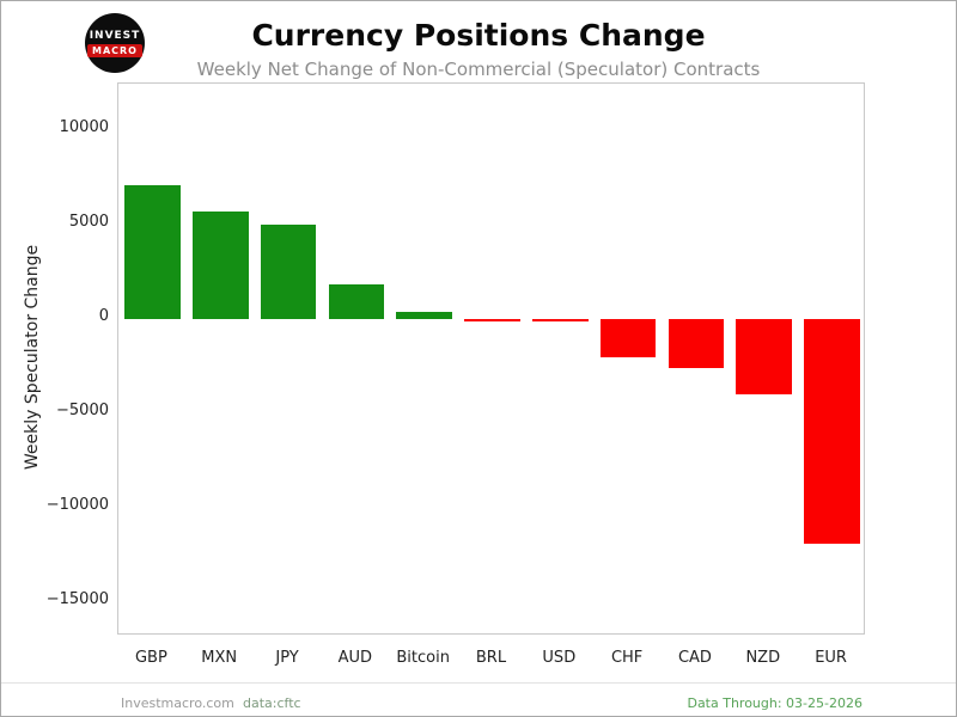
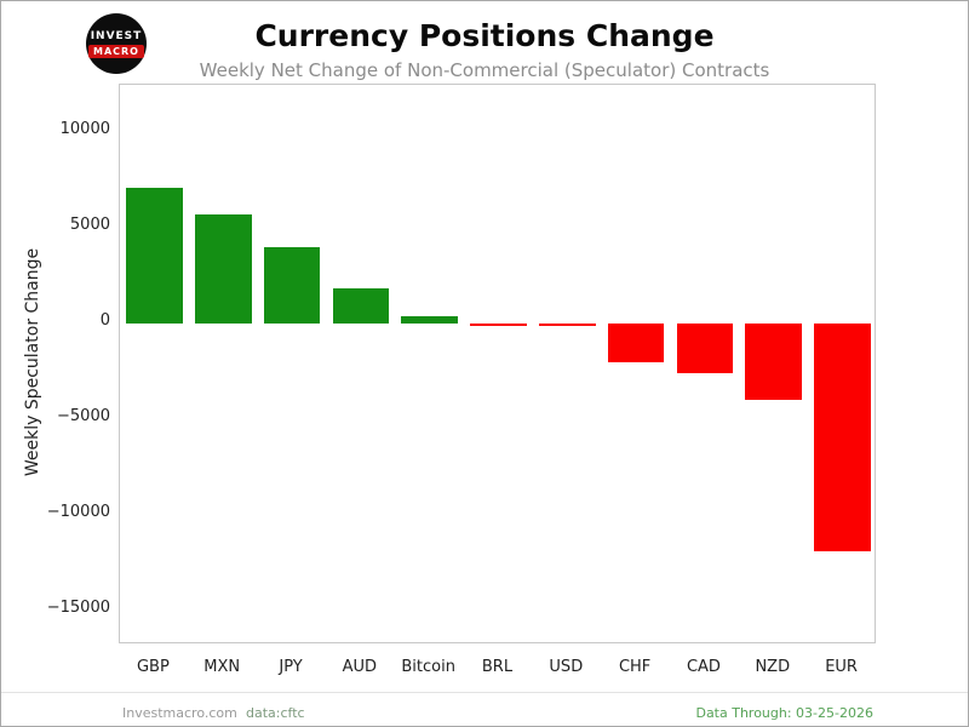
JPY: 5000 -> 4000
